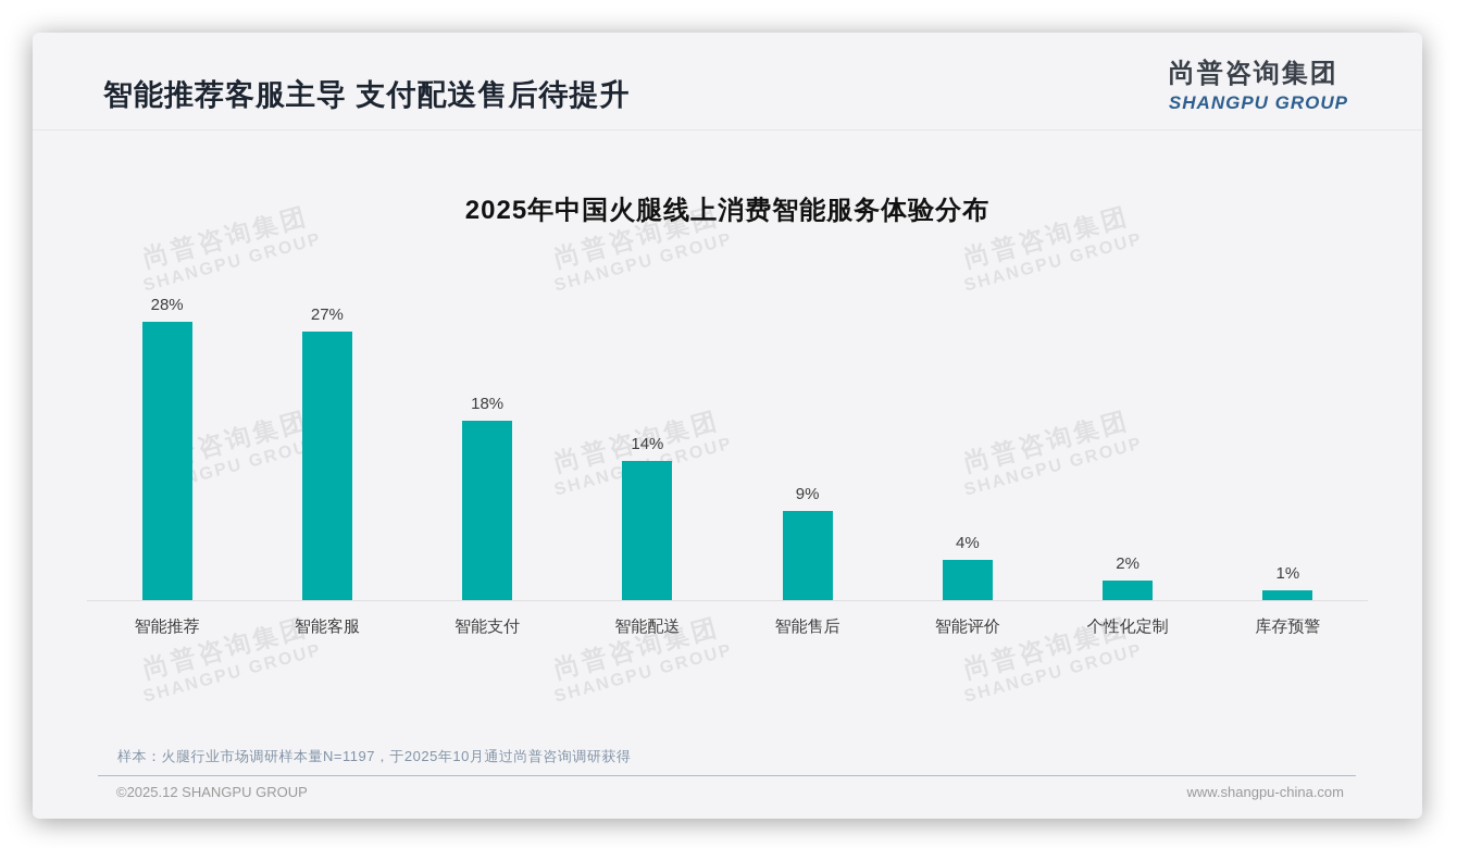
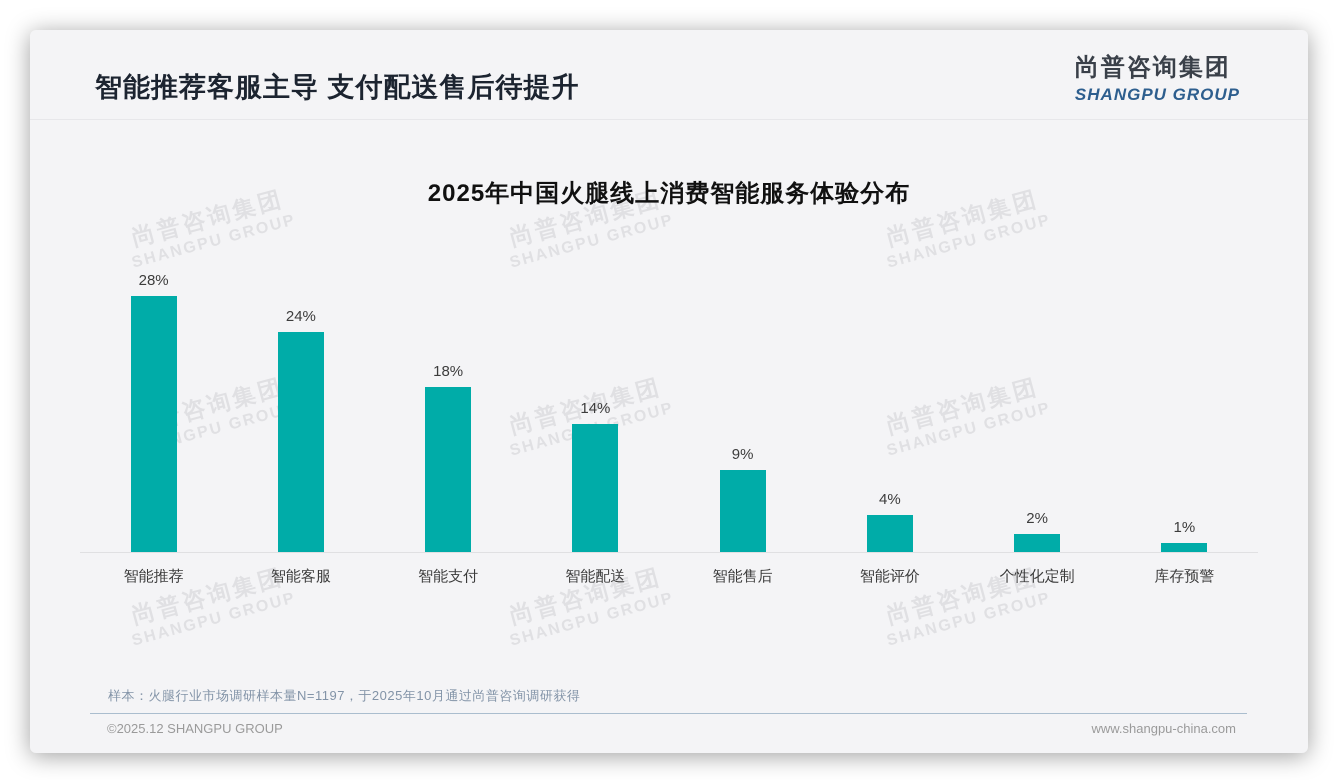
智能客服: 27% -> 24%
